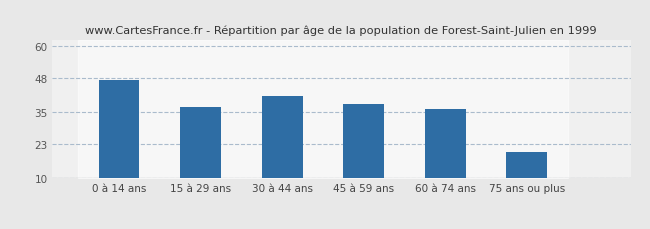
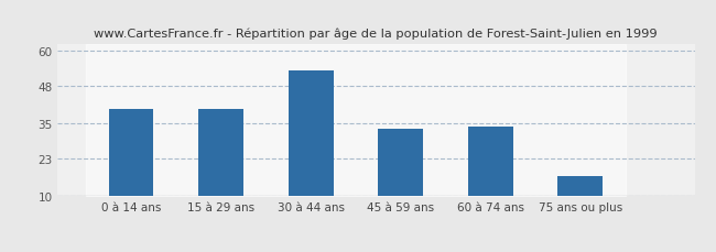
0 à 14 ans: 47 -> 40
15 à 29 ans: 37 -> 40
30 à 44 ans: 41 -> 53
45 à 59 ans: 38 -> 33
60 à 74 ans: 36 -> 34
75 ans ou plus: 20 -> 17
